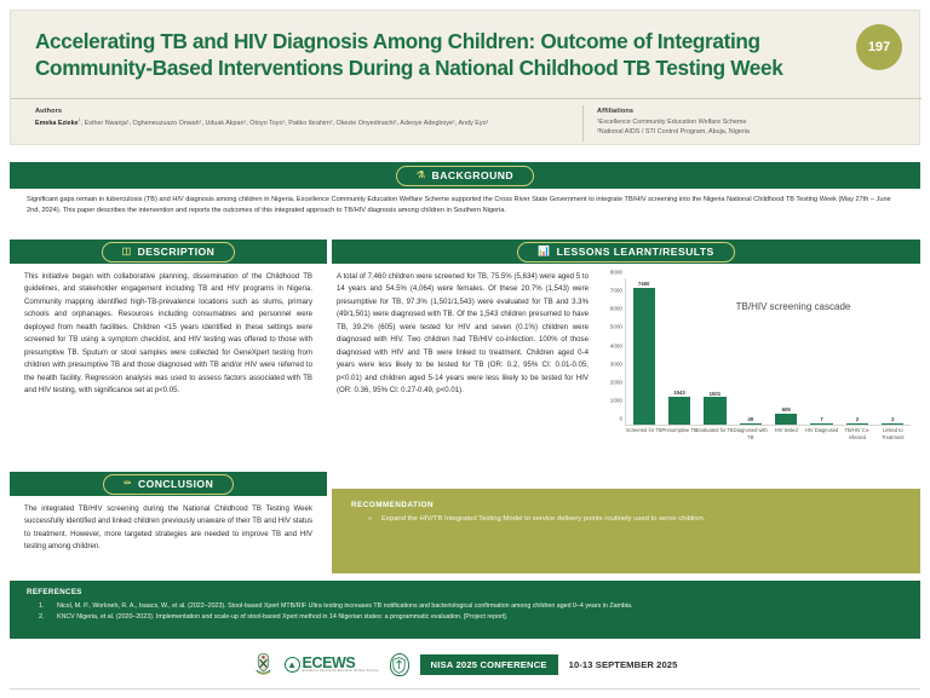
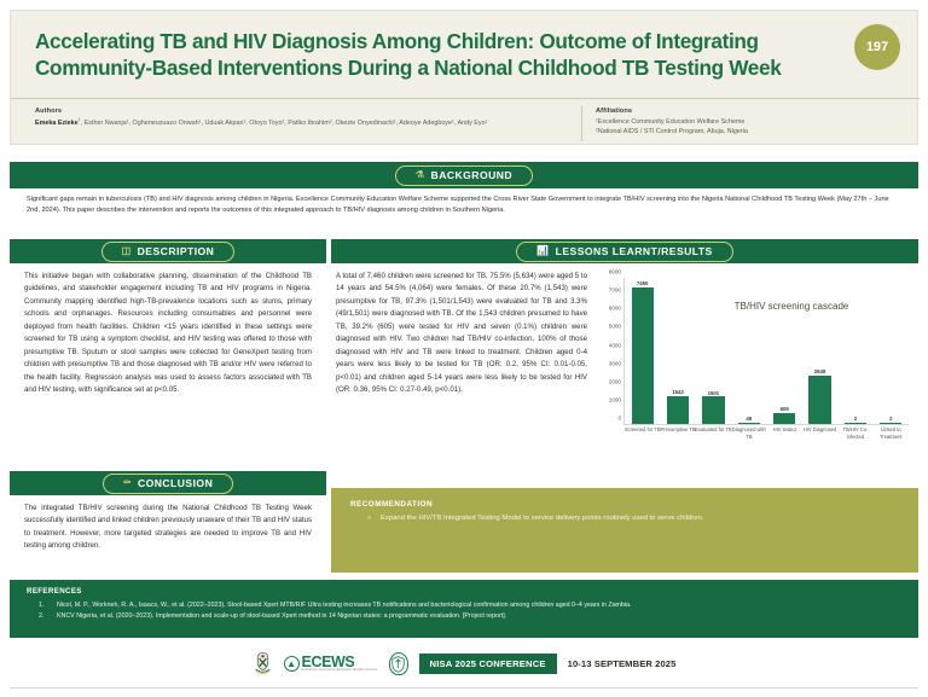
HIV Diagnosed: 7 -> 2649
